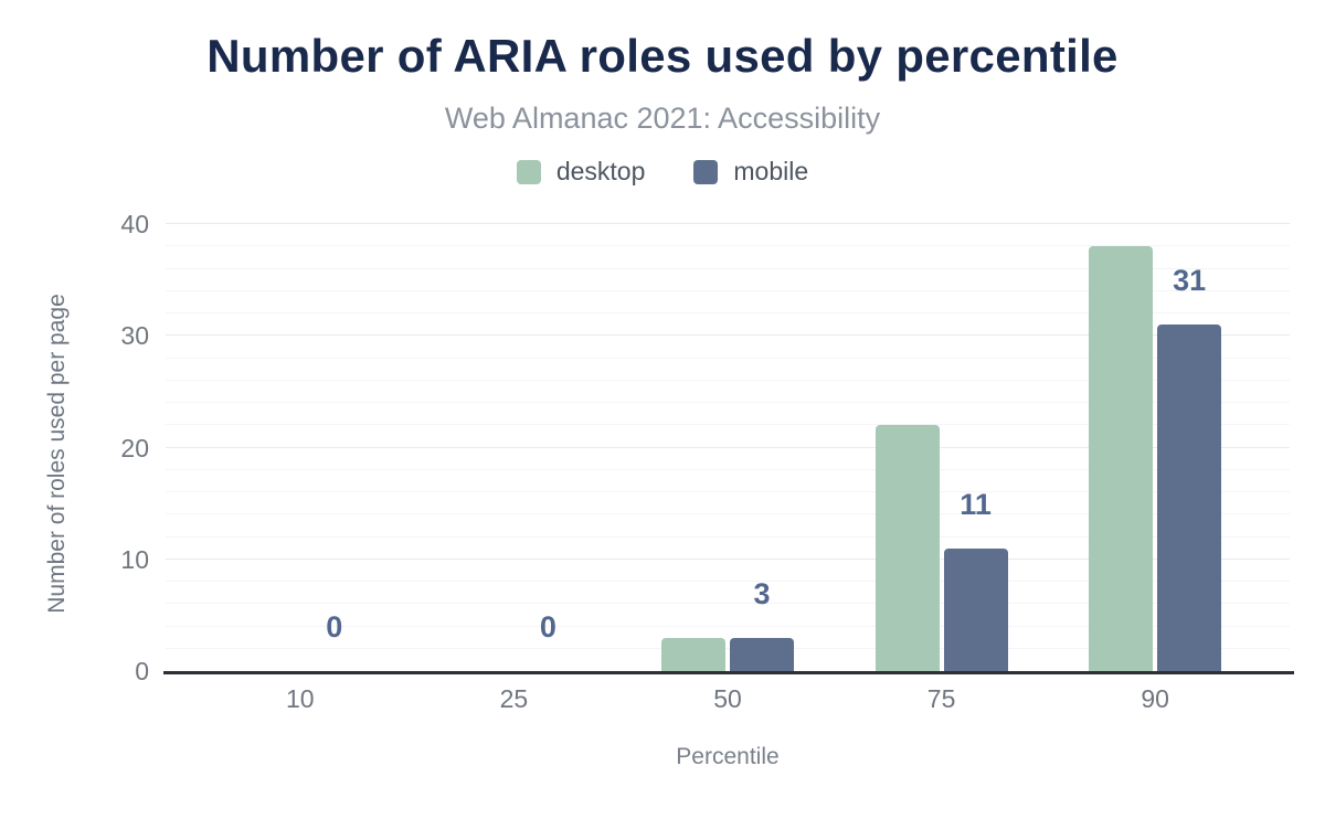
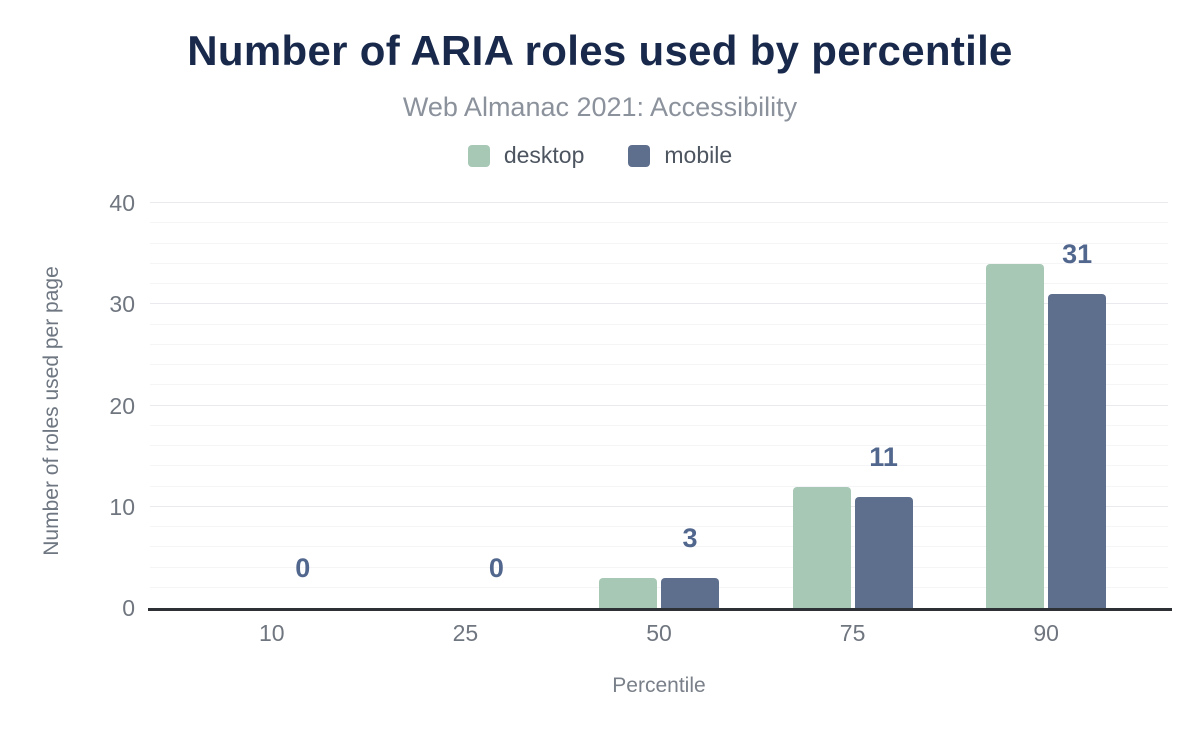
desktop/75: 22 -> 12
desktop/90: 38 -> 34
